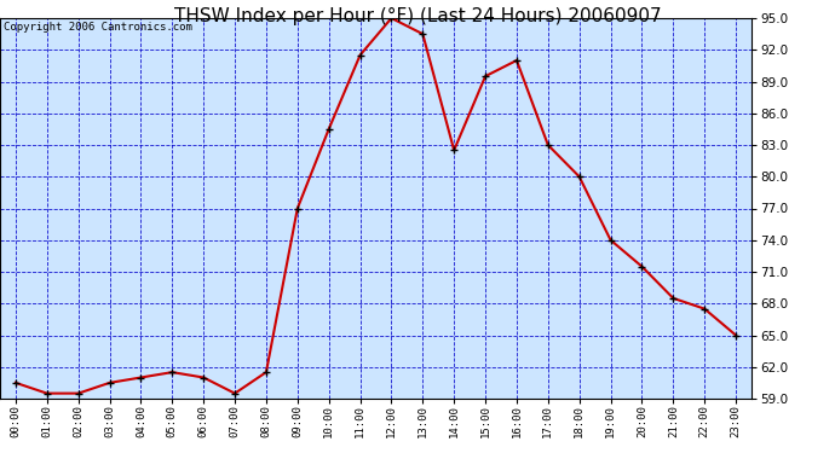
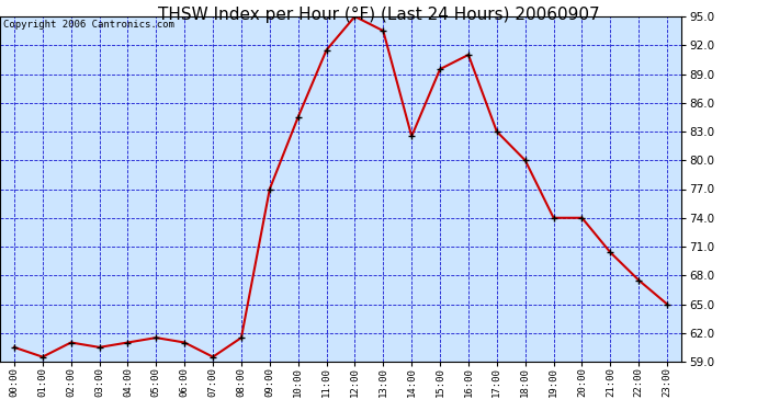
02:00: 59.5 -> 61.0
20:00: 71.5 -> 74.0
21:00: 68.5 -> 70.4
